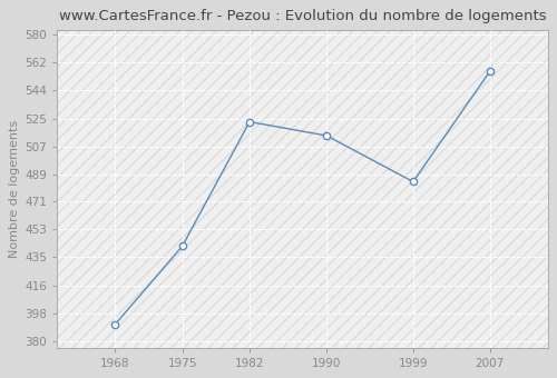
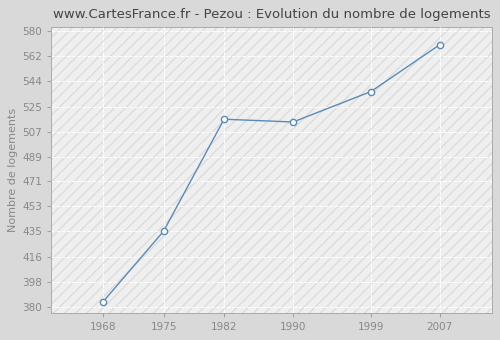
1968: 391 -> 384
1975: 442 -> 435
1982: 523 -> 516
1999: 484 -> 536
2007: 556 -> 570
